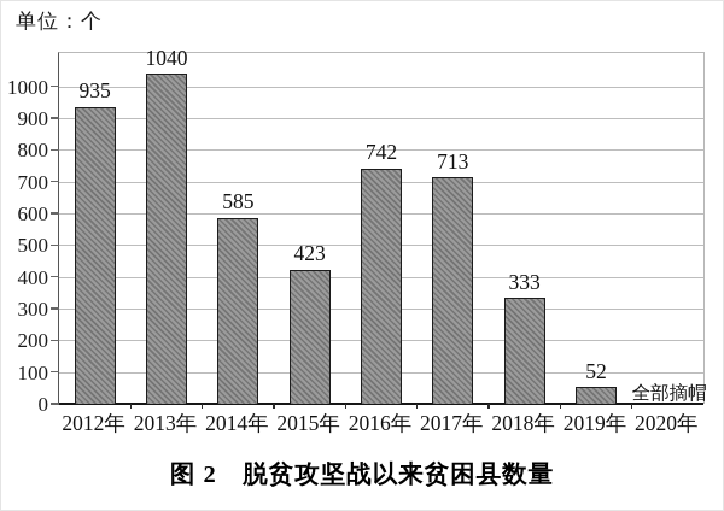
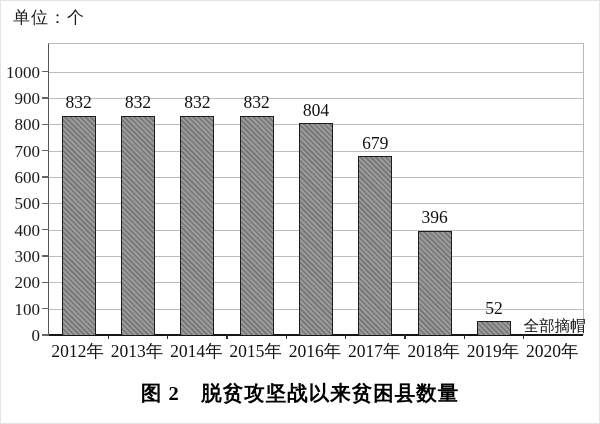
2012年: 935 -> 832
2013年: 1040 -> 832
2014年: 585 -> 832
2015年: 423 -> 832
2016年: 742 -> 804
2017年: 713 -> 679
2018年: 333 -> 396
